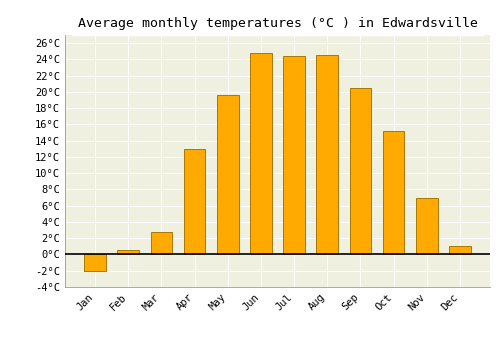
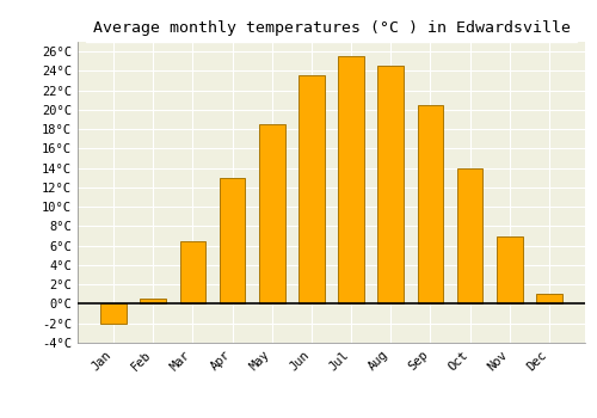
Mar: 2.8°C -> 6.5°C
May: 19.6°C -> 18.5°C
Jun: 24.8°C -> 23.5°C
Jul: 24.4°C -> 25.5°C
Oct: 15.2°C -> 14.0°C
